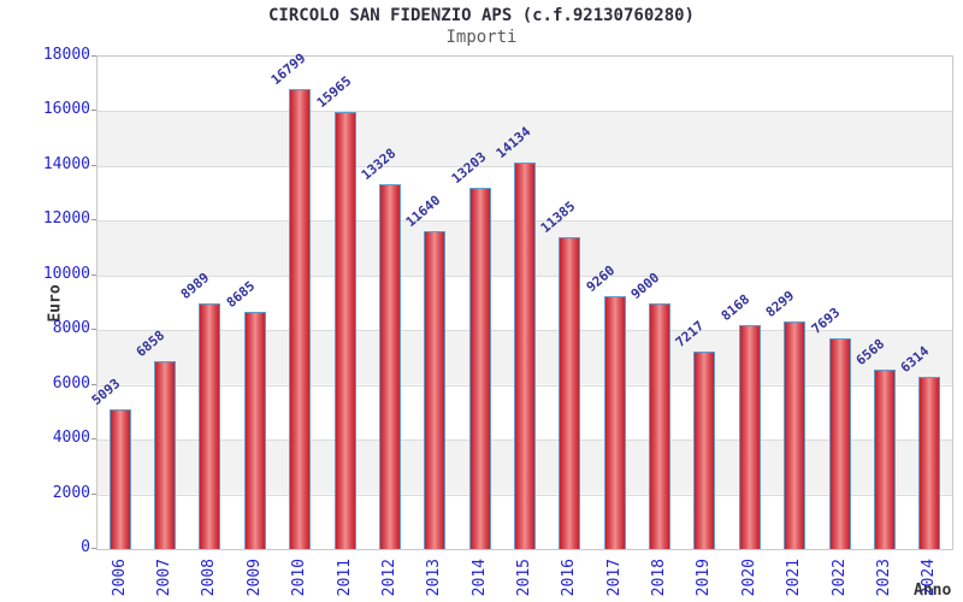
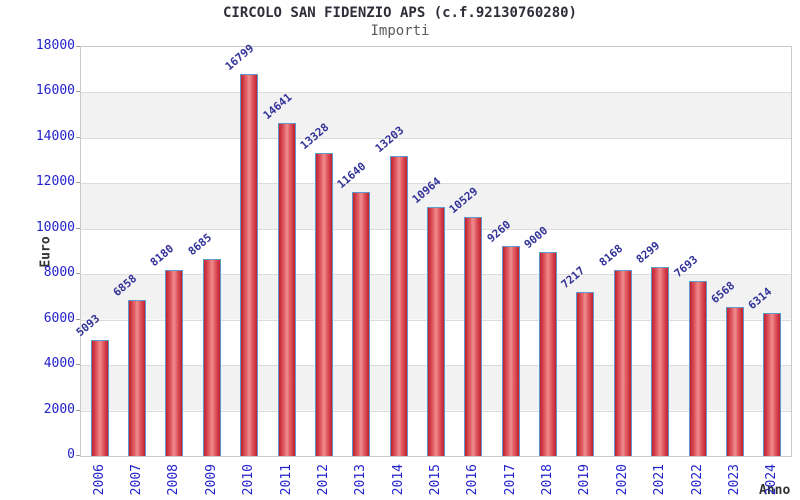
2008: 8989 -> 8180
2011: 15965 -> 14641
2015: 14134 -> 10964
2016: 11385 -> 10529
